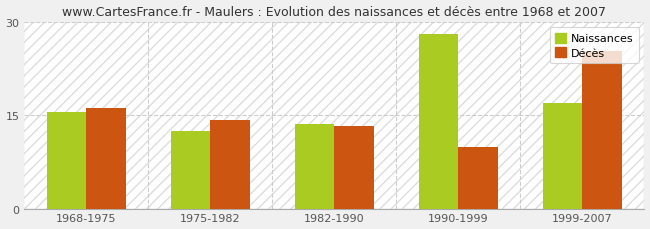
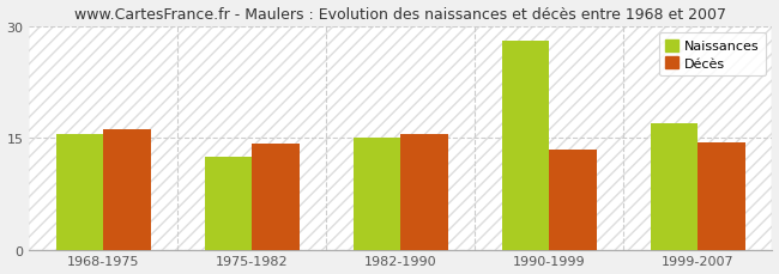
Naissances/1982-1990: 13.6 -> 15.0
Décès/1982-1990: 13.2 -> 15.5
Décès/1990-1999: 9.8 -> 13.4
Décès/1999-2007: 25.2 -> 14.4
